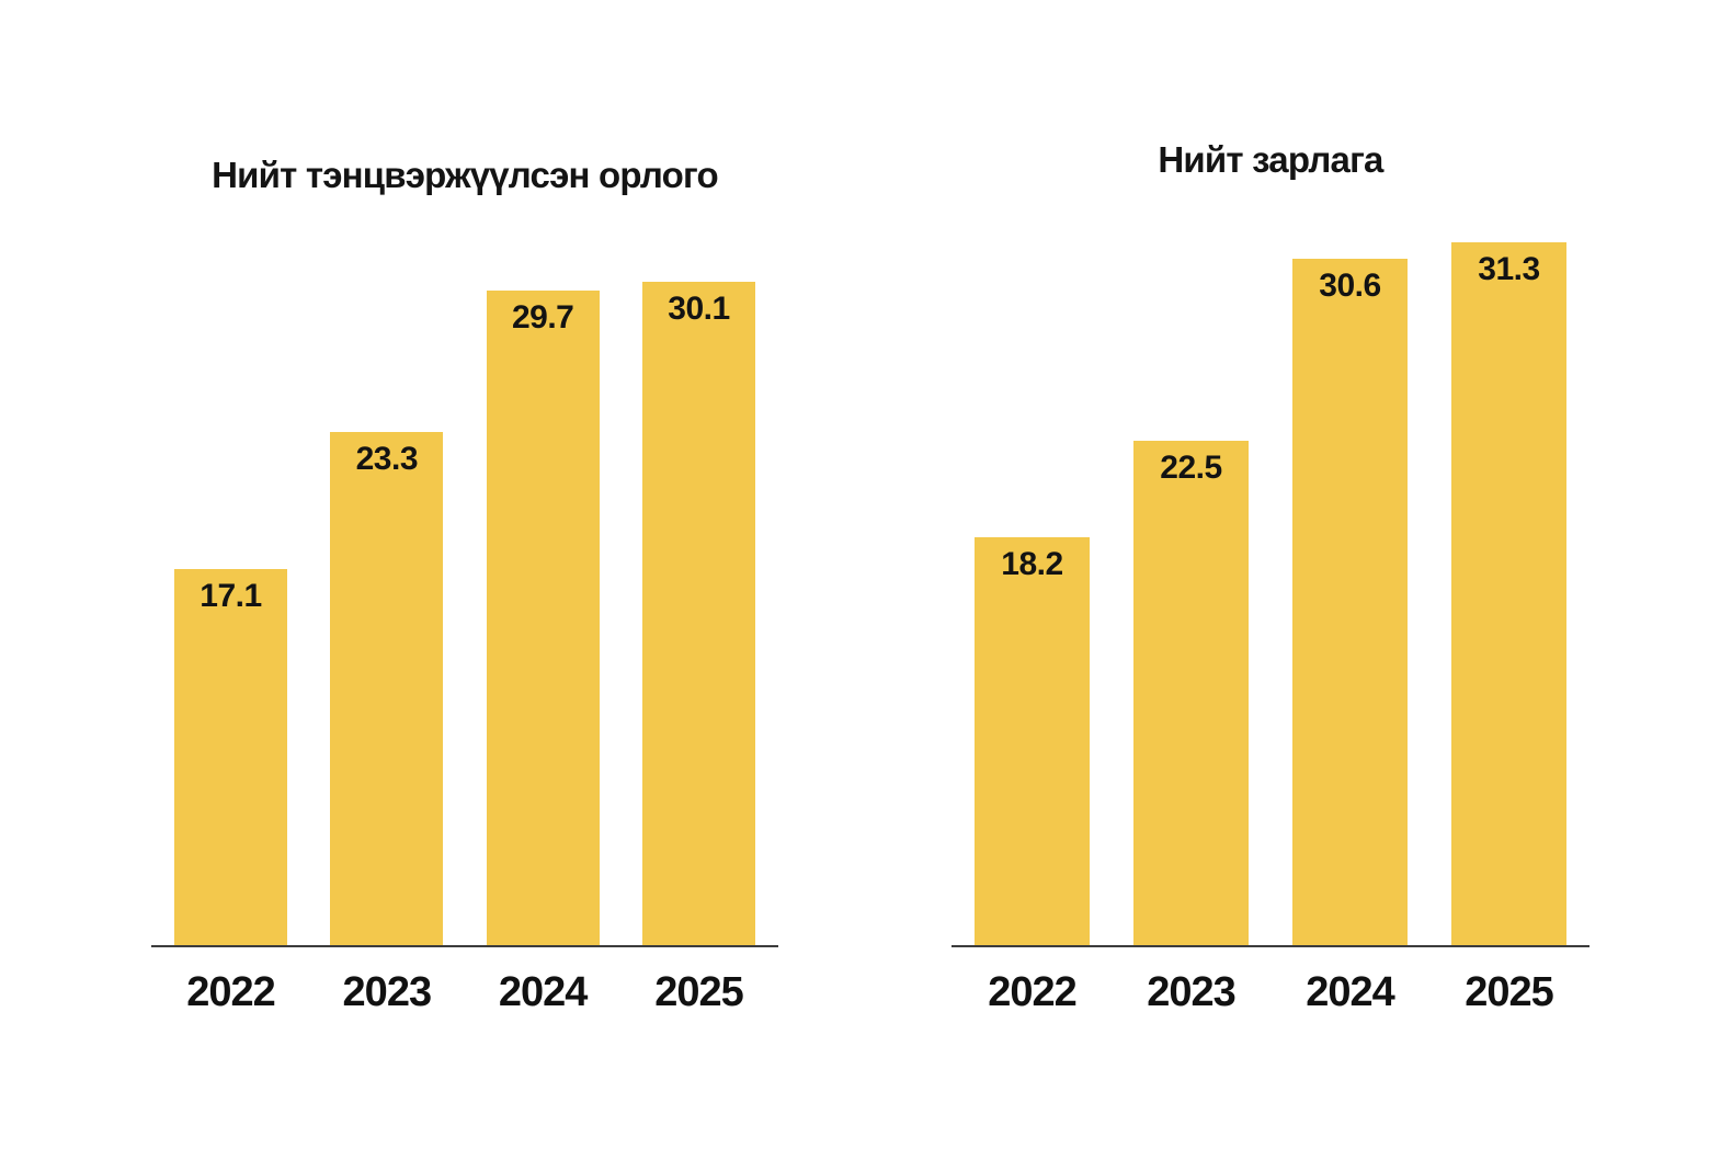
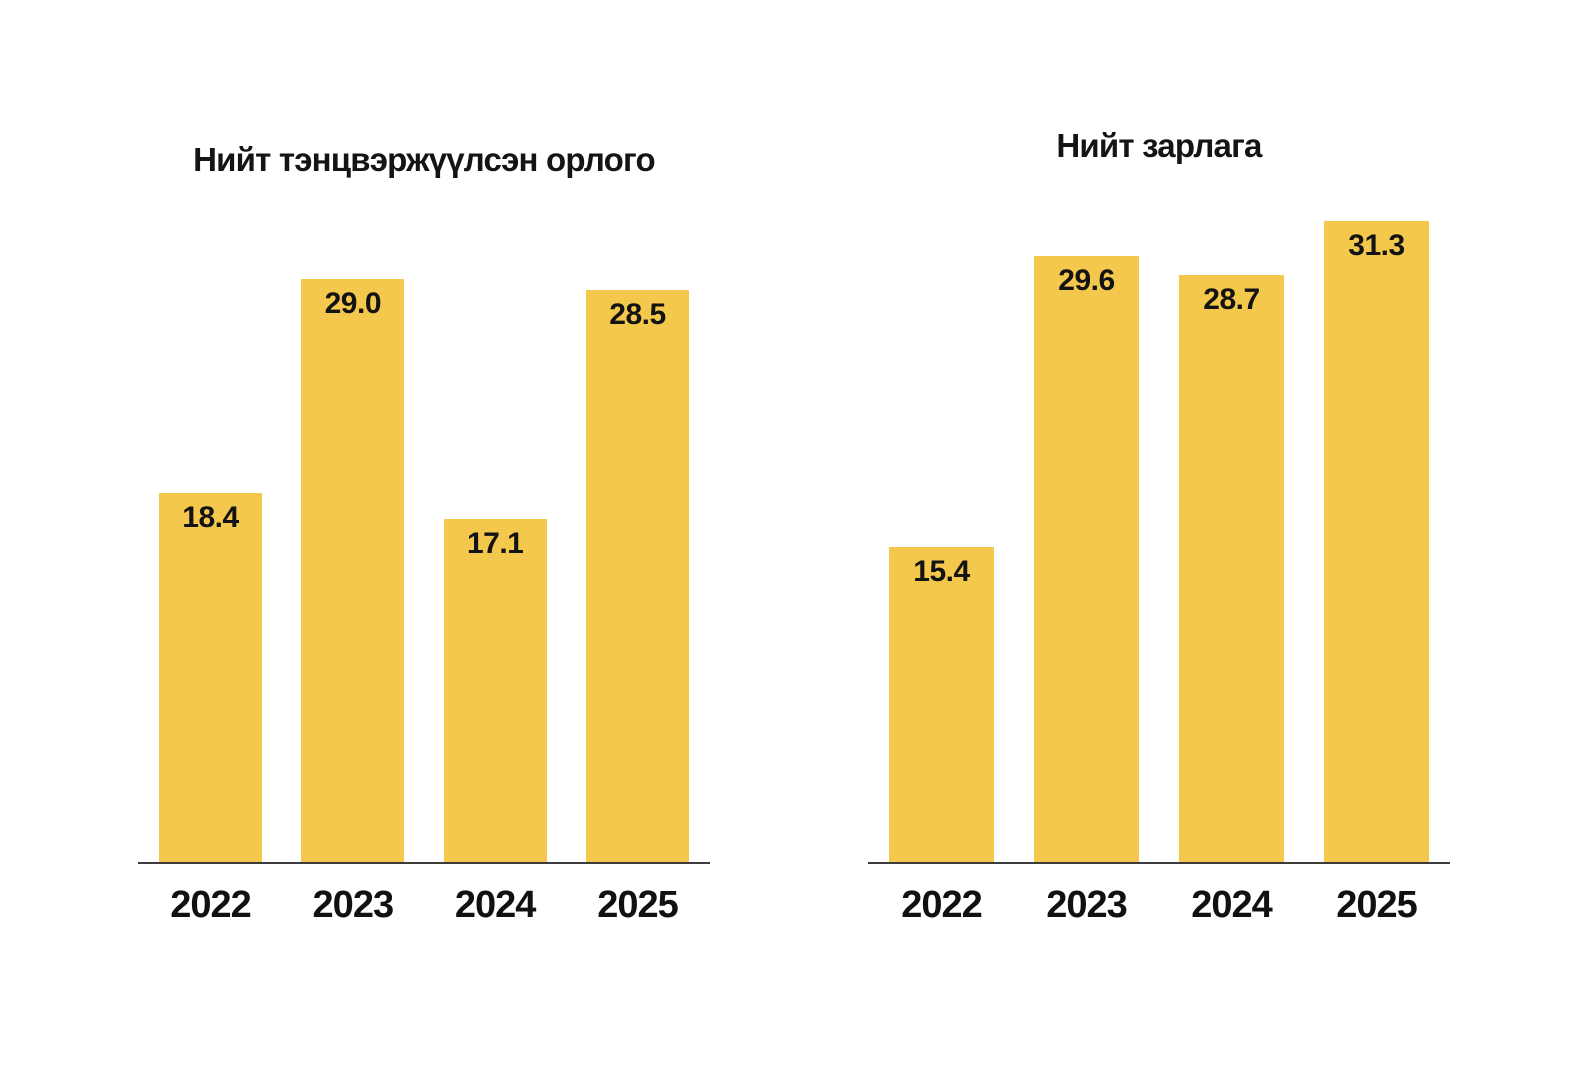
Нийт тэнцвэржүүлсэн орлого/2022: 17.1 -> 18.4
Нийт тэнцвэржүүлсэн орлого/2023: 23.3 -> 29.0
Нийт тэнцвэржүүлсэн орлого/2024: 29.7 -> 17.1
Нийт тэнцвэржүүлсэн орлого/2025: 30.1 -> 28.5
Нийт зарлага/2022: 18.2 -> 15.4
Нийт зарлага/2023: 22.5 -> 29.6
Нийт зарлага/2024: 30.6 -> 28.7
